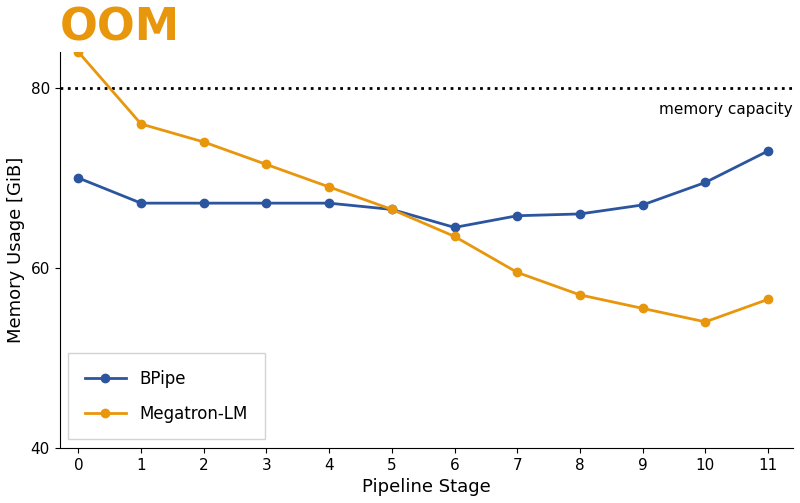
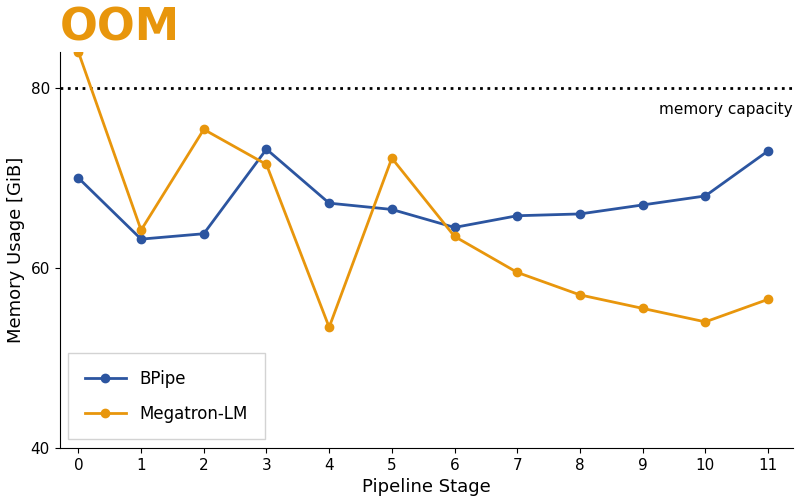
BPipe/1: 67.2 -> 63.2
Megatron-LM/1: 76.0 -> 64.2
BPipe/2: 67.2 -> 63.8
Megatron-LM/2: 74.0 -> 75.4
BPipe/3: 67.2 -> 73.2
Megatron-LM/4: 69.0 -> 53.4
Megatron-LM/5: 66.5 -> 72.2
BPipe/10: 69.5 -> 68.0
